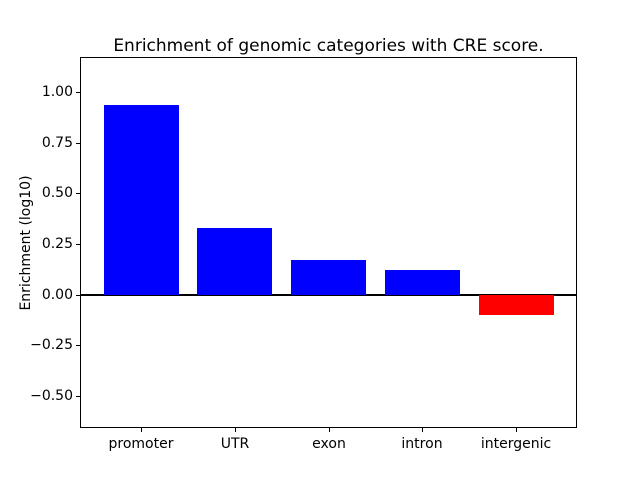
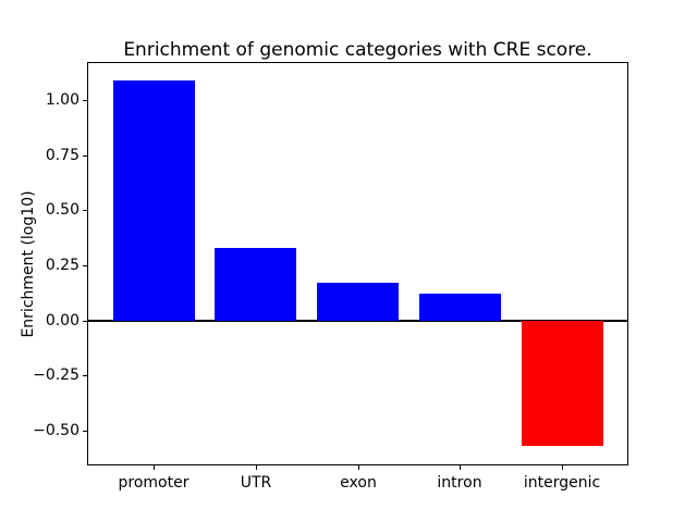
promoter: 0.94 -> 1.09
intergenic: -0.10 -> -0.57
